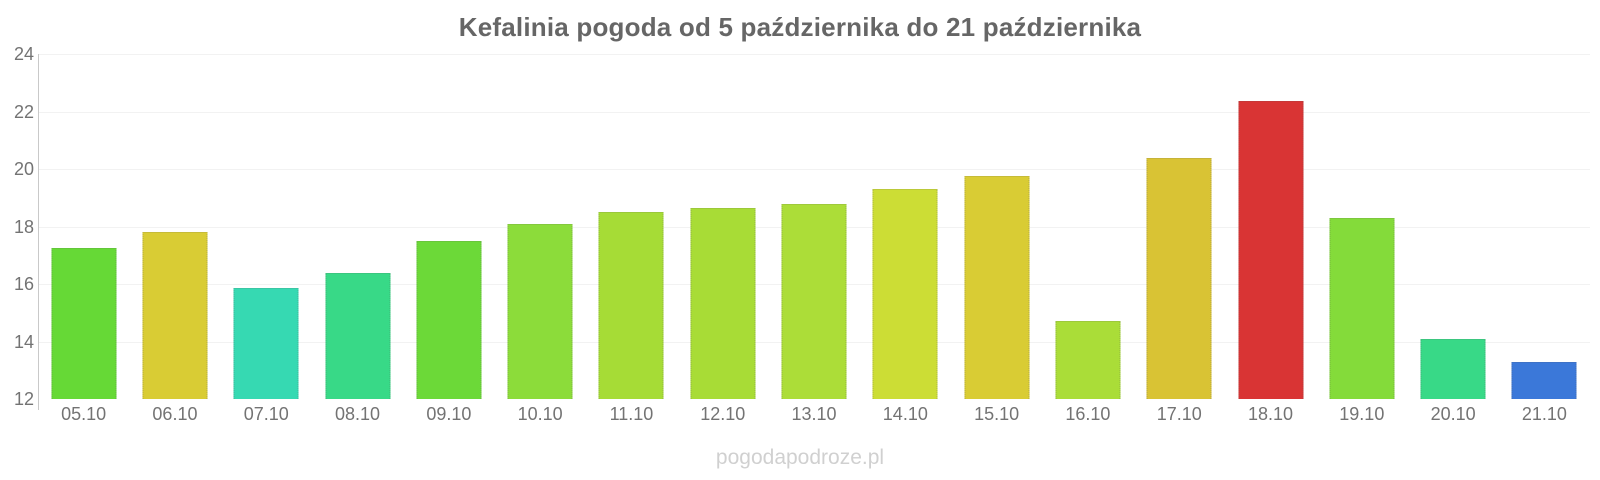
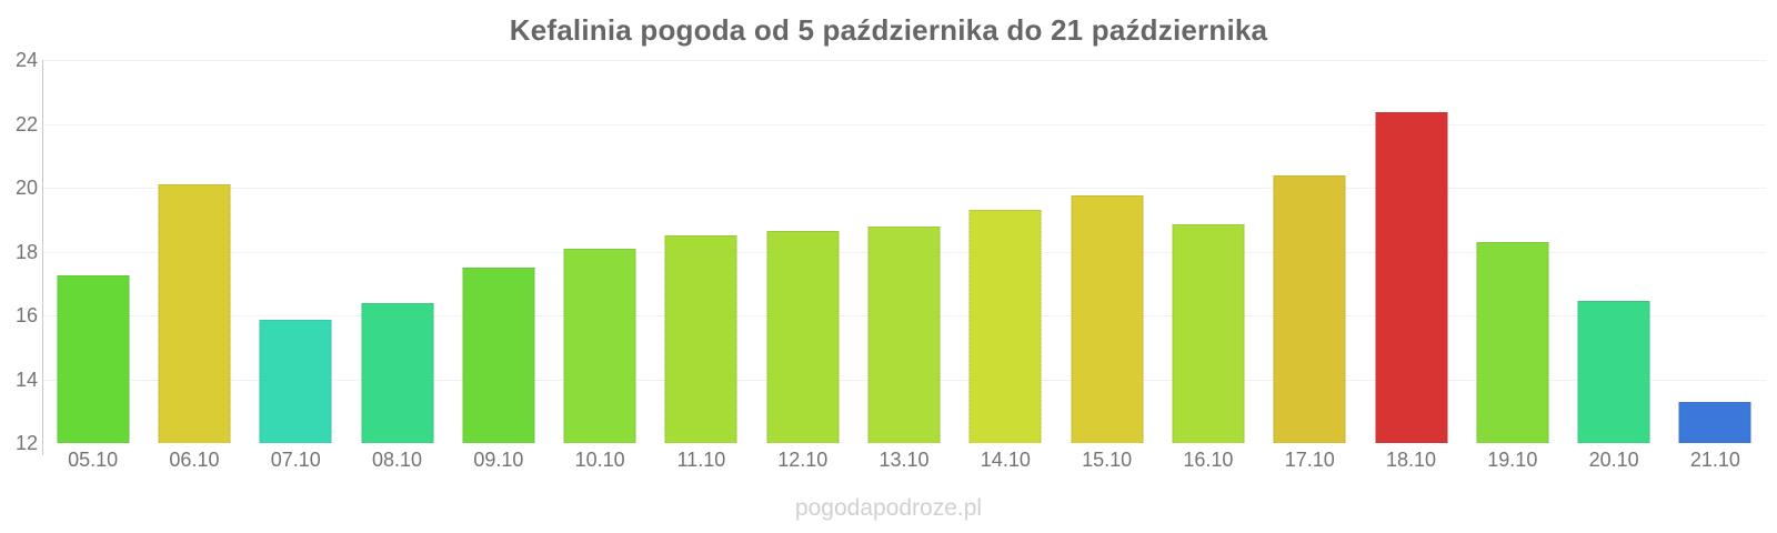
06.10: 17.8 -> 20.1
16.10: 14.7 -> 18.9
20.10: 14.1 -> 16.4
